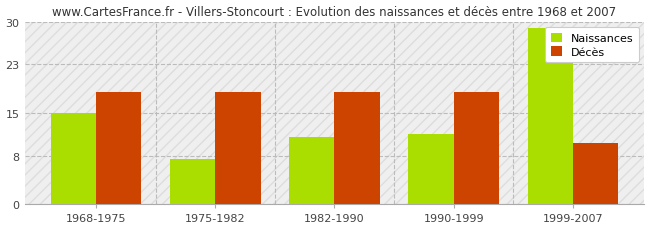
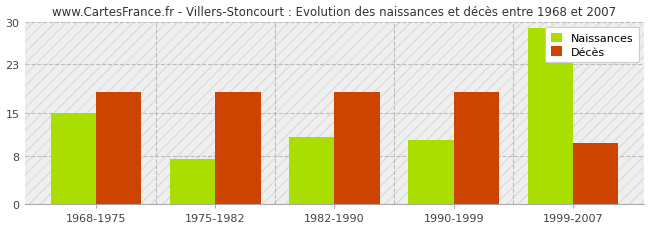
Naissances/1990-1999: 11.6 -> 10.5
